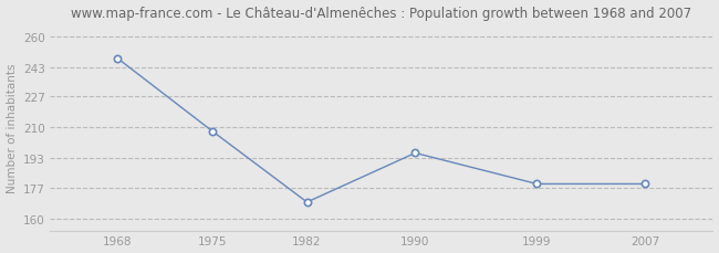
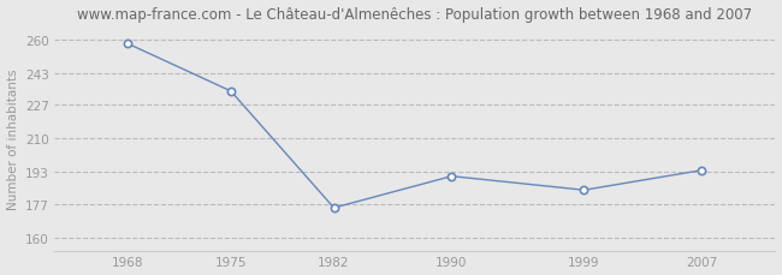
1968: 248 -> 258
1975: 208 -> 234
1982: 169 -> 175
1990: 196 -> 191
1999: 179 -> 184
2007: 179 -> 194
